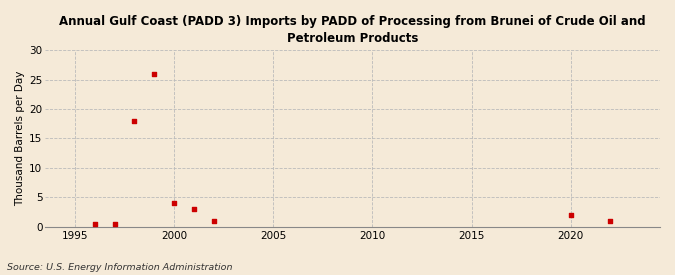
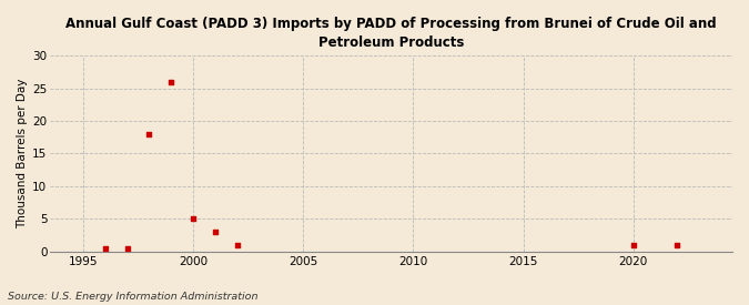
2000: 4.0 -> 5.0
2020: 2.0 -> 1.0
